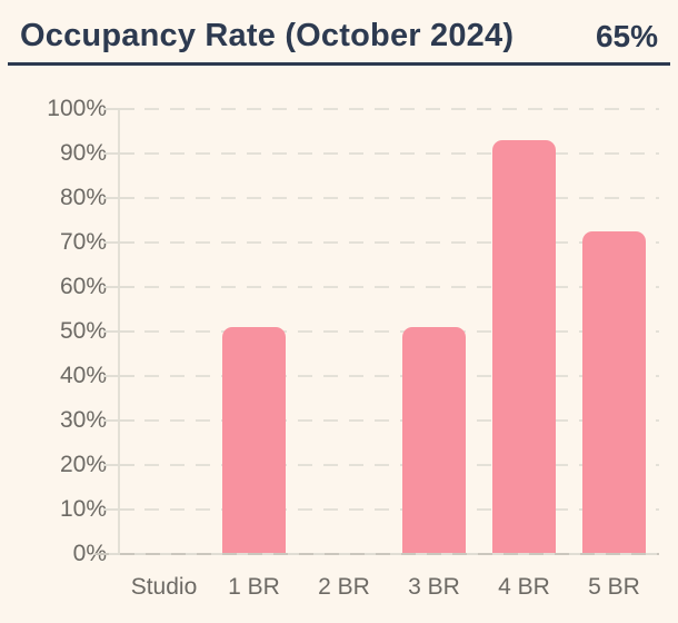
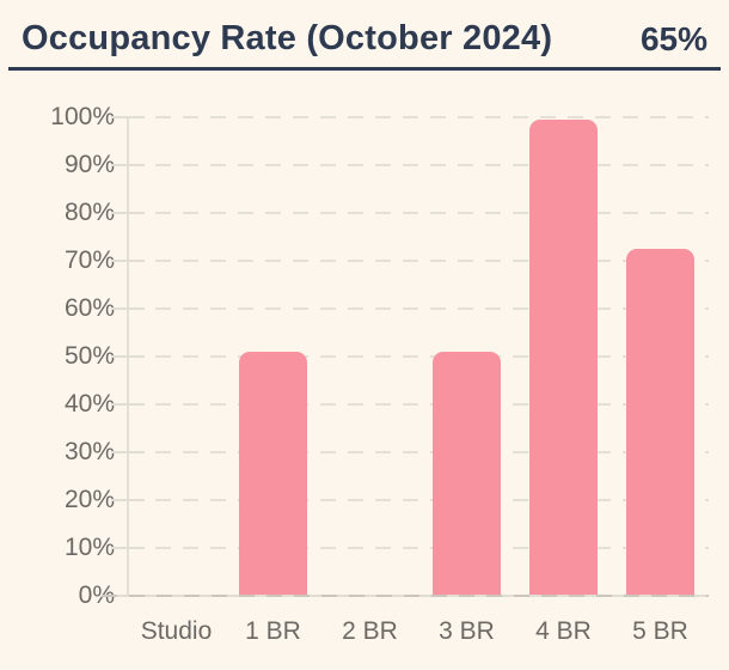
4 BR: 93% -> 100%
